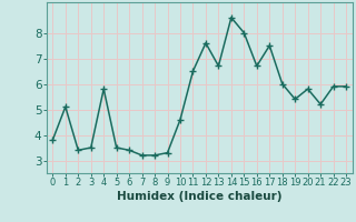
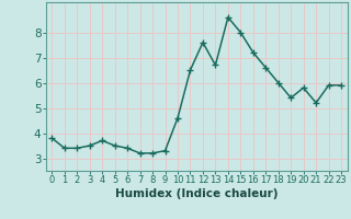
1: 5.1 -> 3.4
4: 5.8 -> 3.7
16: 6.7 -> 7.2
17: 7.5 -> 6.6
